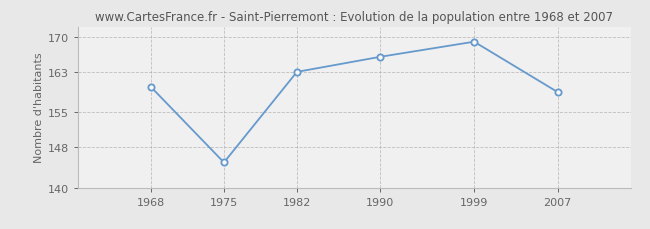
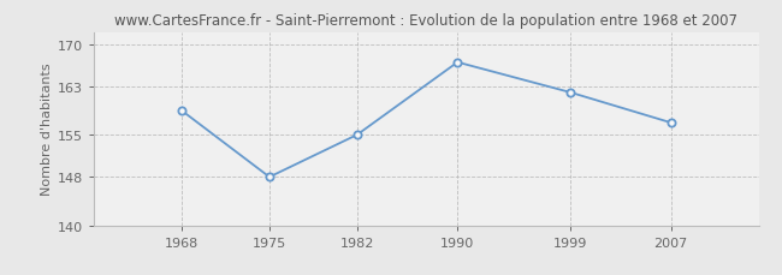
1968: 160 -> 159
1975: 145 -> 148
1982: 163 -> 155
1990: 166 -> 167
1999: 169 -> 162
2007: 159 -> 157
